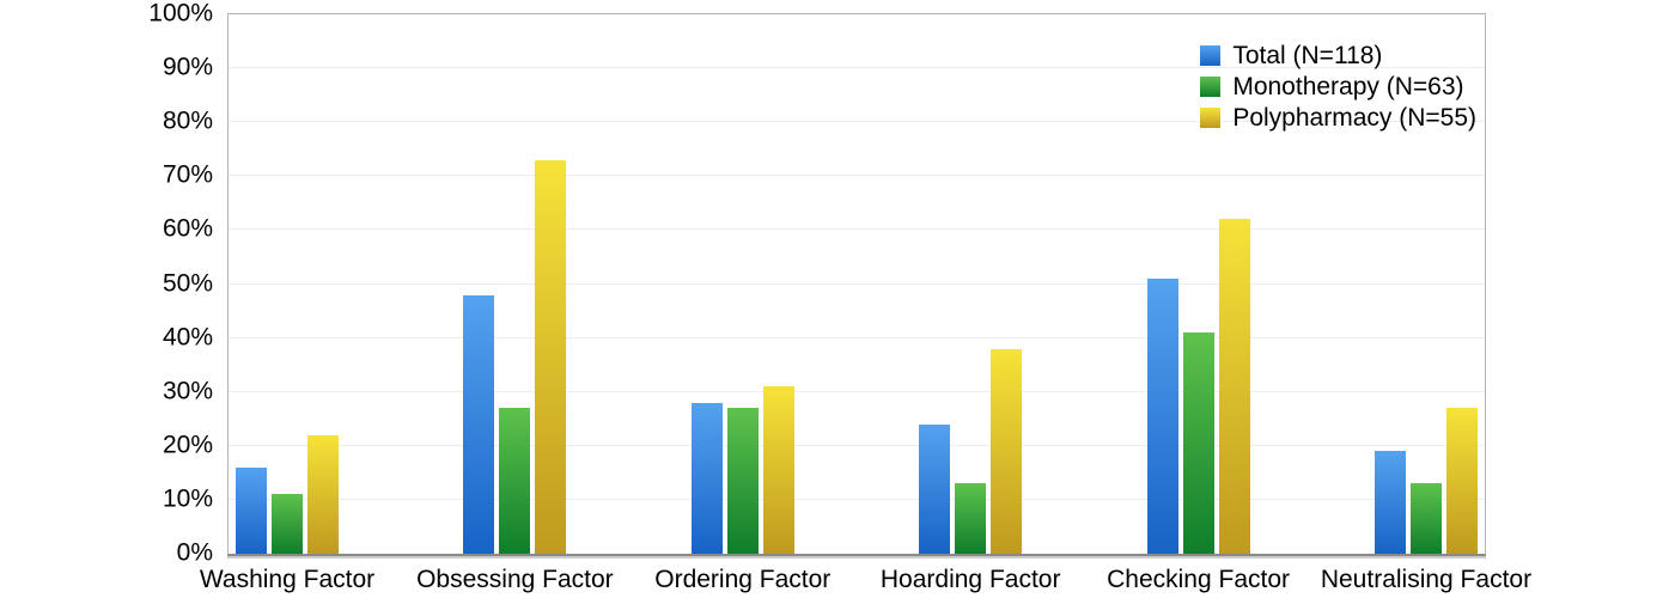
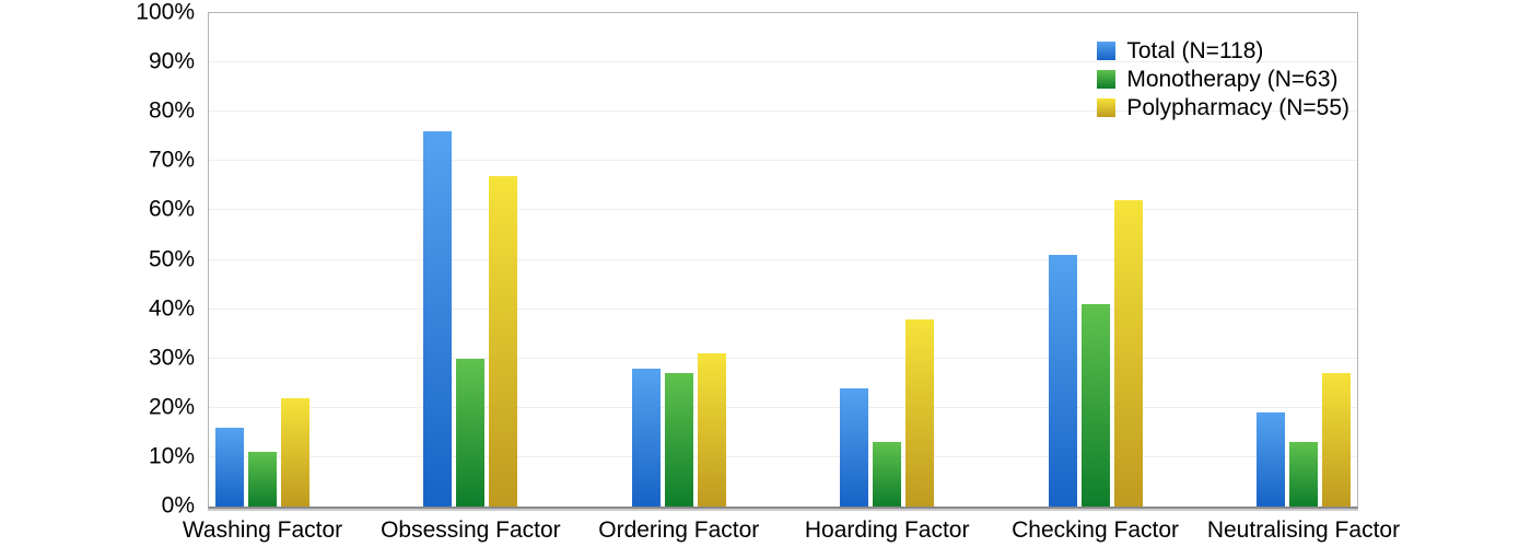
Total (N=118)/Obsessing Factor: 48% -> 76%
Monotherapy (N=63)/Obsessing Factor: 27% -> 30%
Polypharmacy (N=55)/Obsessing Factor: 73% -> 67%
